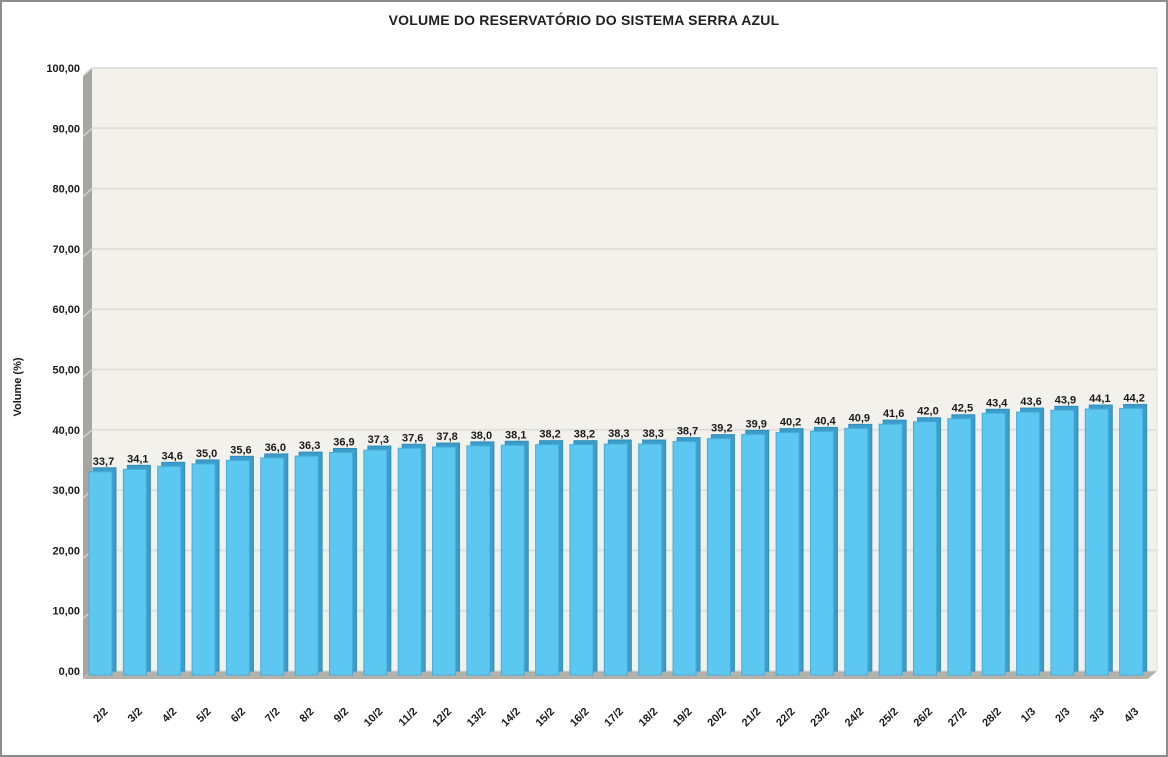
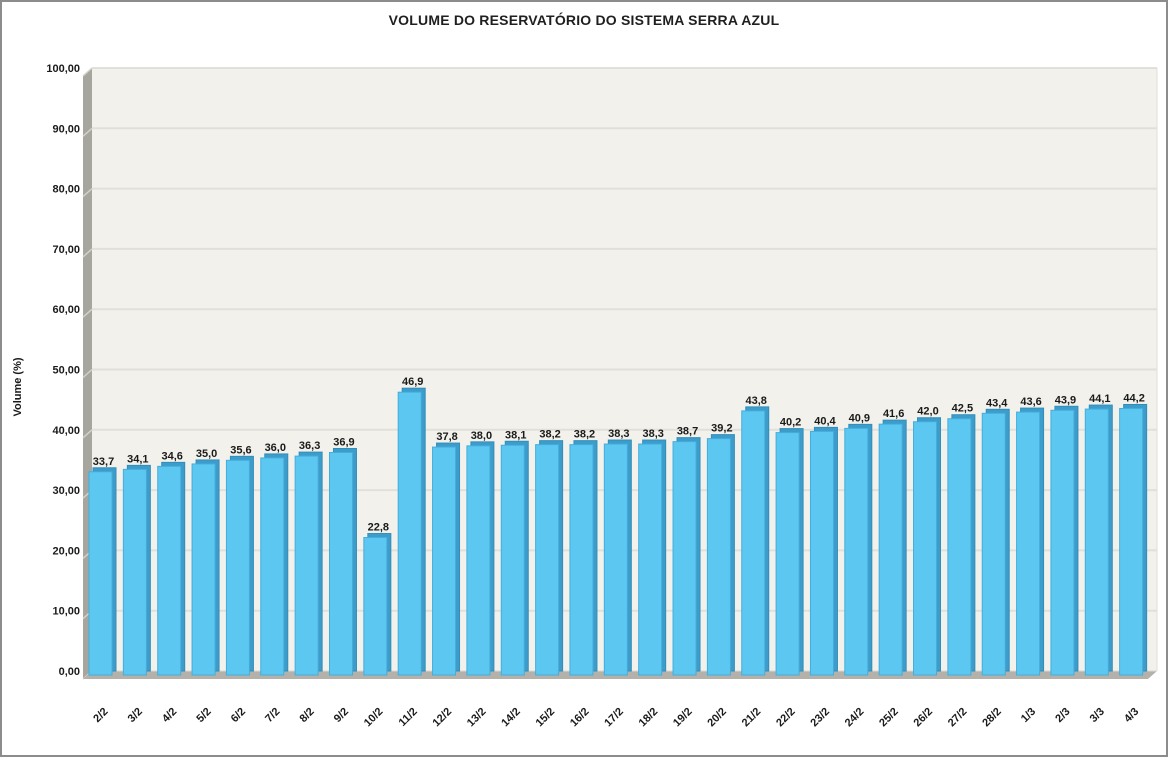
10/2: 37,3 -> 22,8
11/2: 37,6 -> 46,9
21/2: 39,9 -> 43,8
